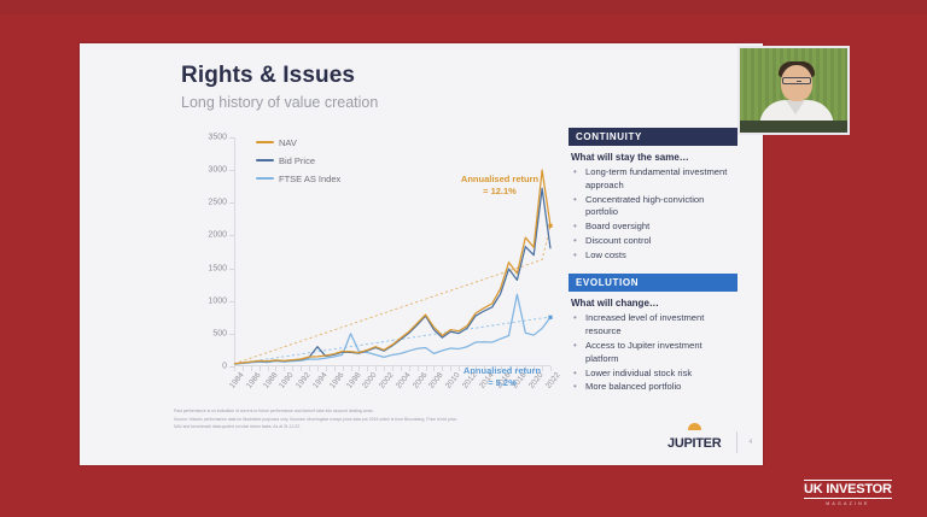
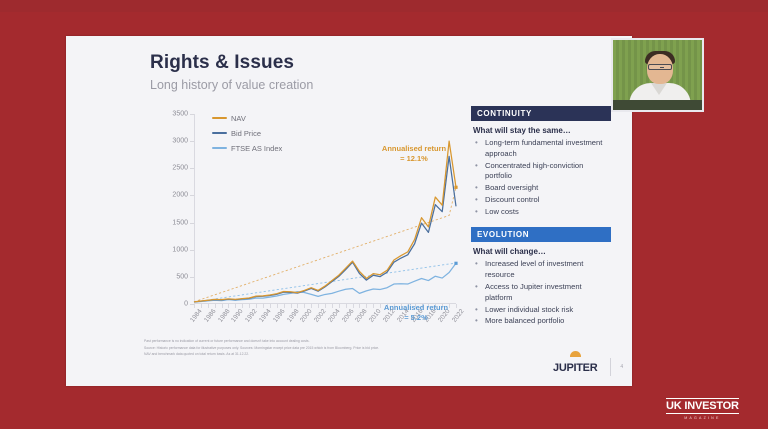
Bid Price/1994: 300 -> 100
FTSE AS Index/1998: 500 -> 200
FTSE AS Index/2018: 1100 -> 400
